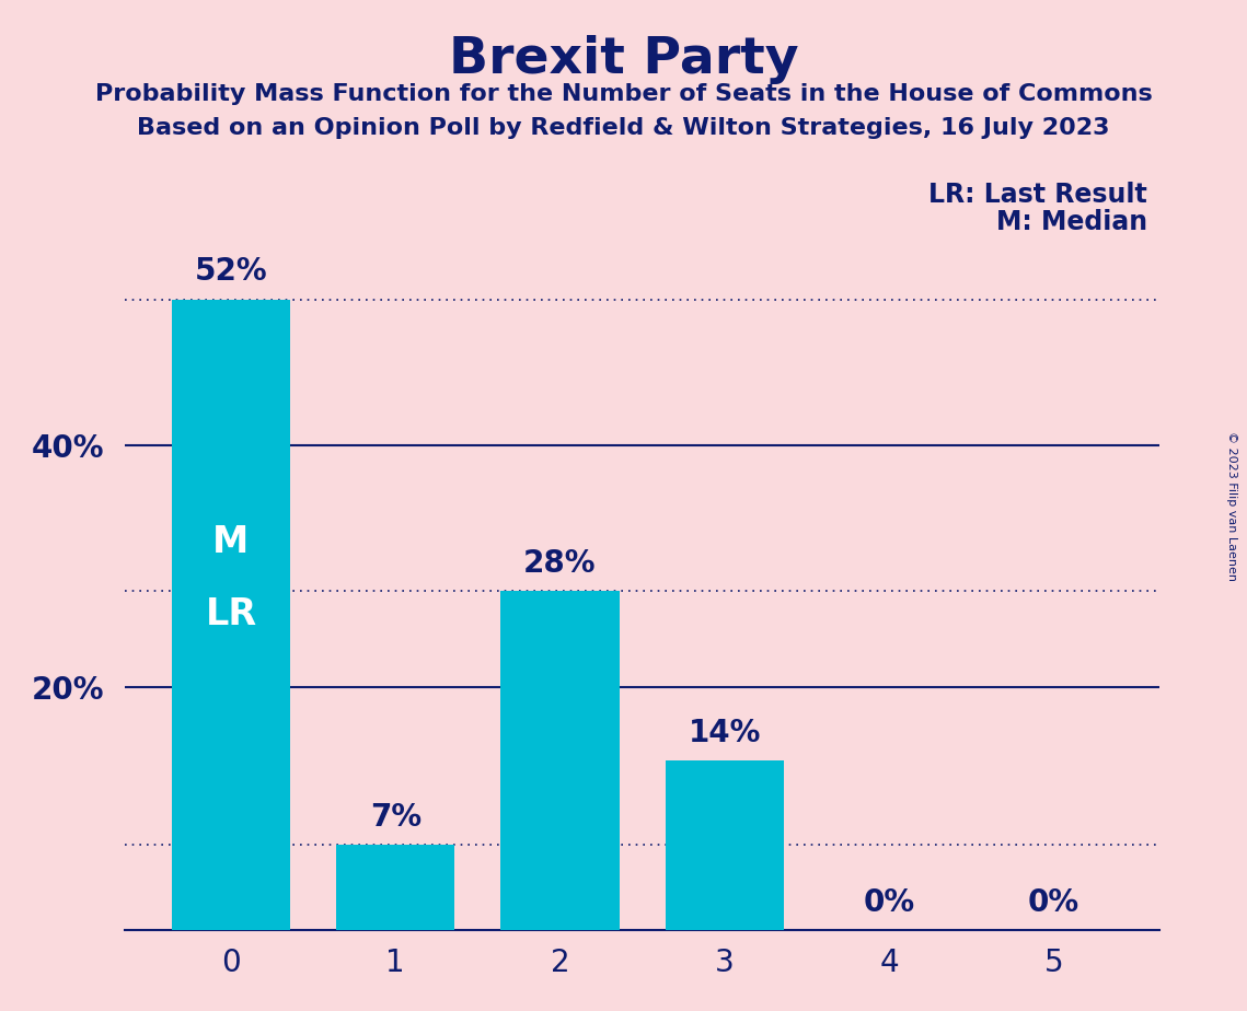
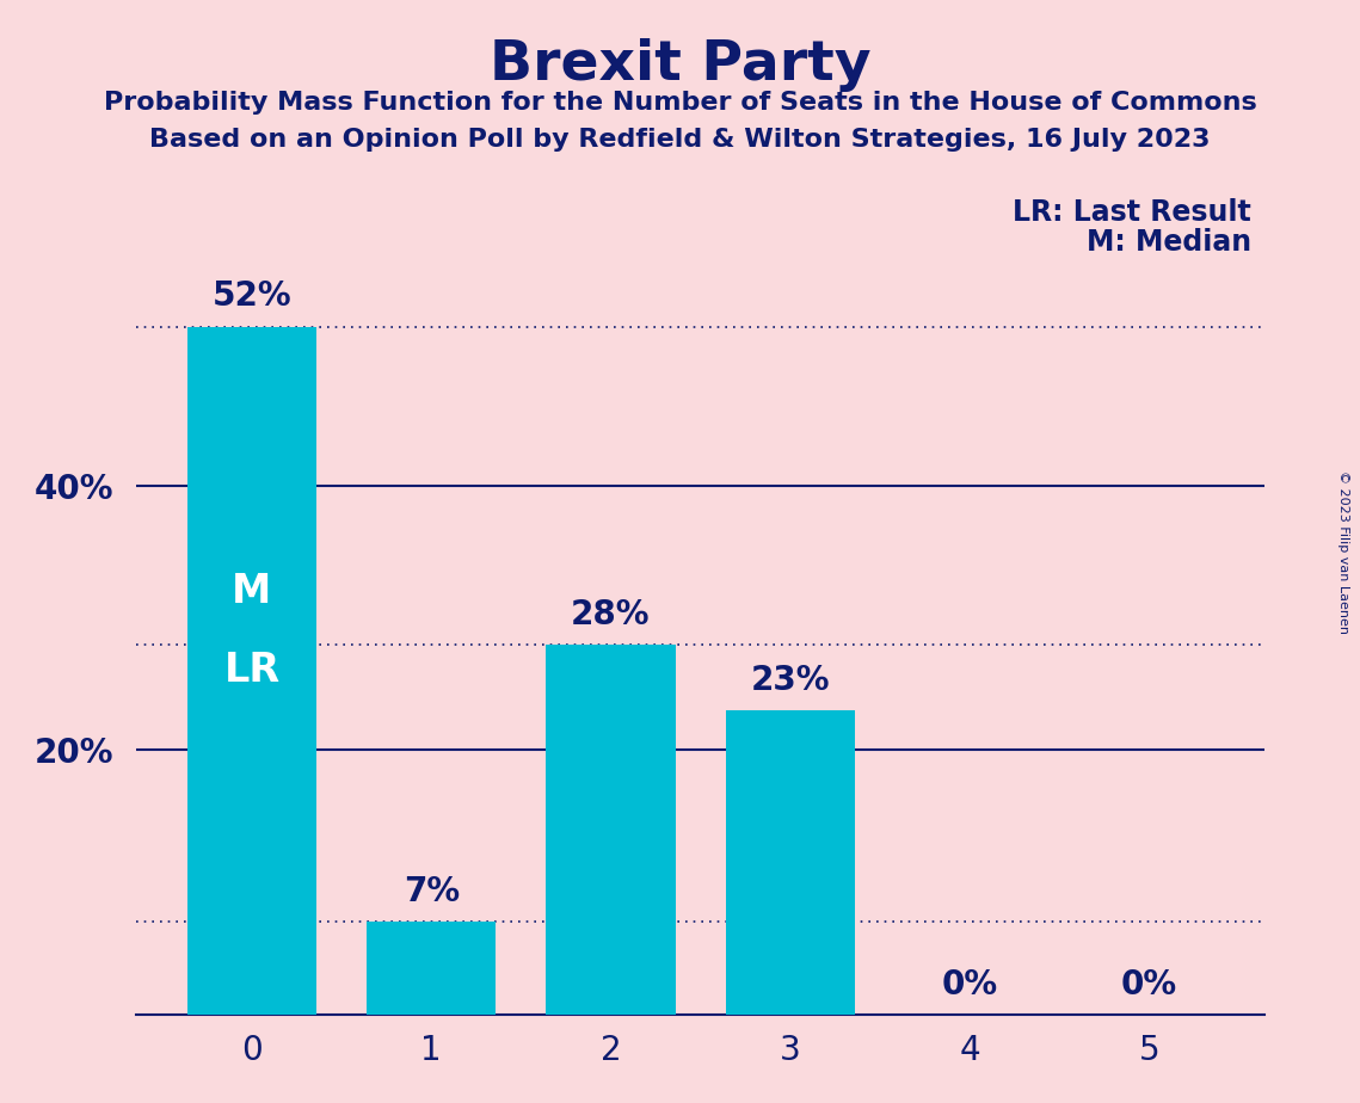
3: 14% -> 23%
